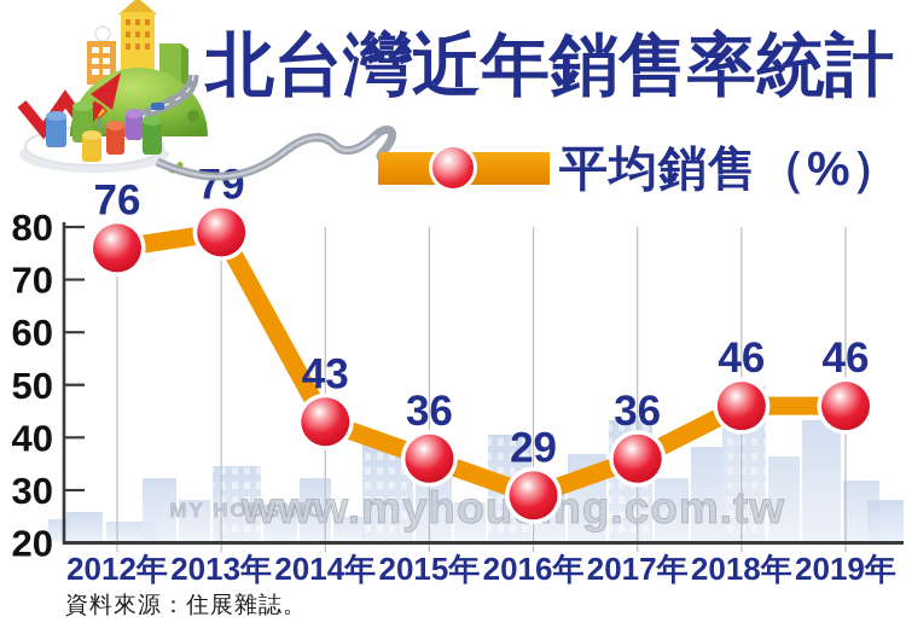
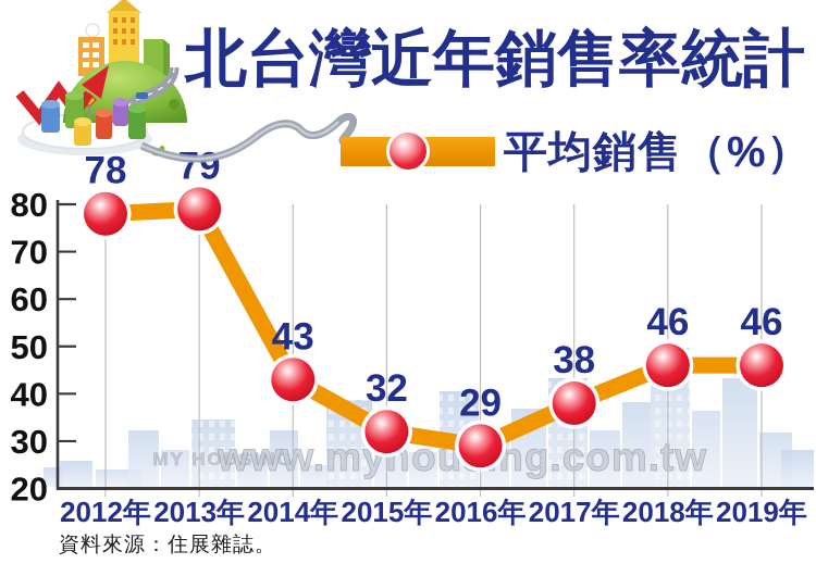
2012年: 76 -> 78
2015年: 36 -> 32
2017年: 36 -> 38
